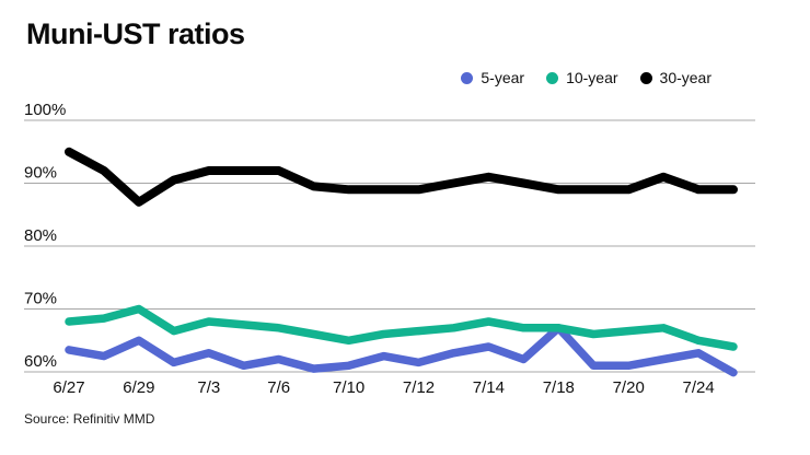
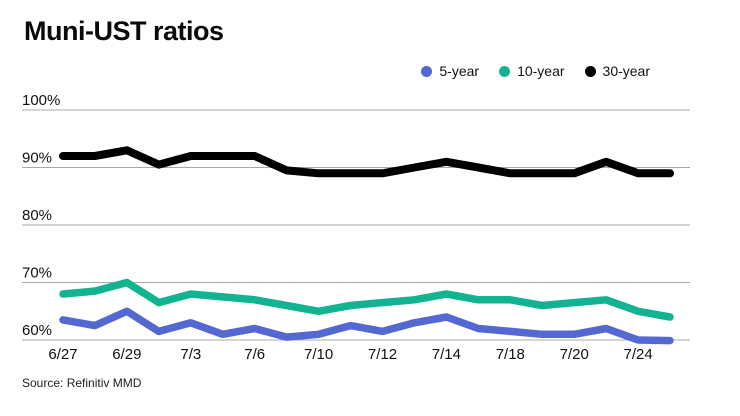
30-year/6/27: 95% -> 92%
30-year/6/29: 87% -> 93%
5-year/7/18: 67% -> 62%
5-year/7/24: 63% -> 60%
